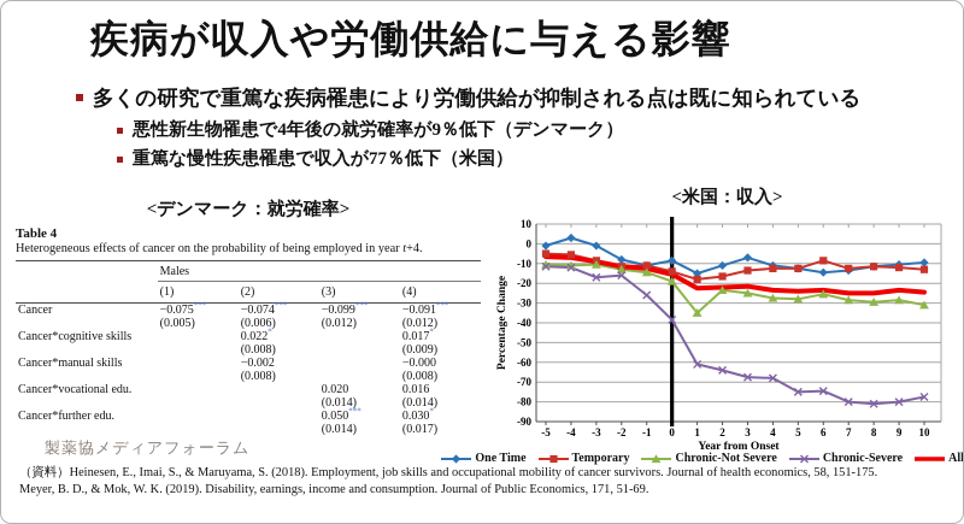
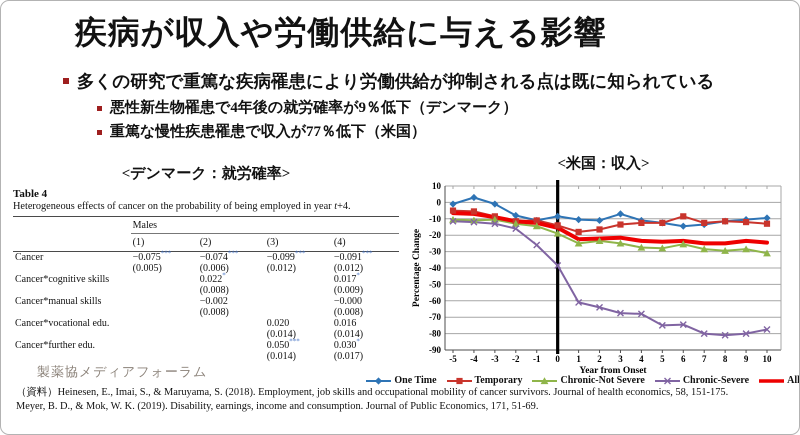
Chronic-Severe/-3: -17 -> -13
One Time/1: -15 -> -10
Chronic-Not Severe/1: -35 -> -25
